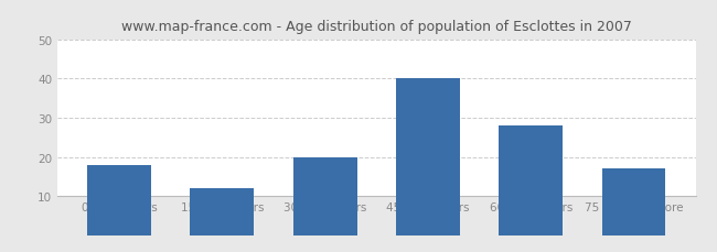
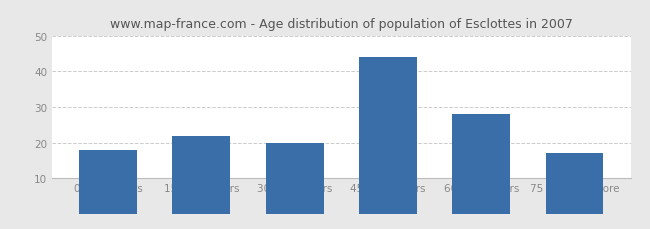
15 to 29 years: 12 -> 22
45 to 59 years: 40 -> 44
